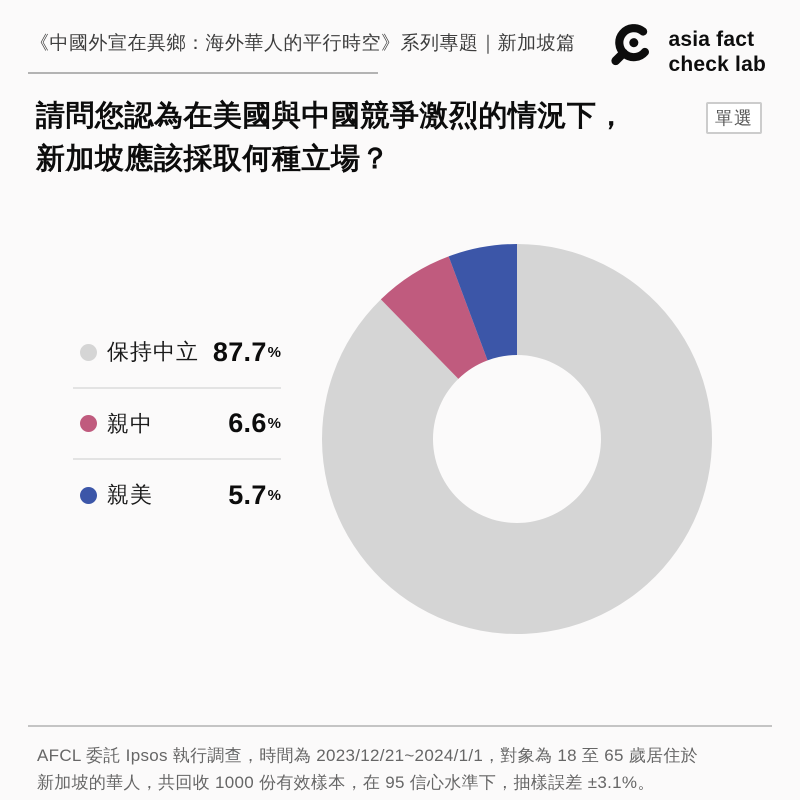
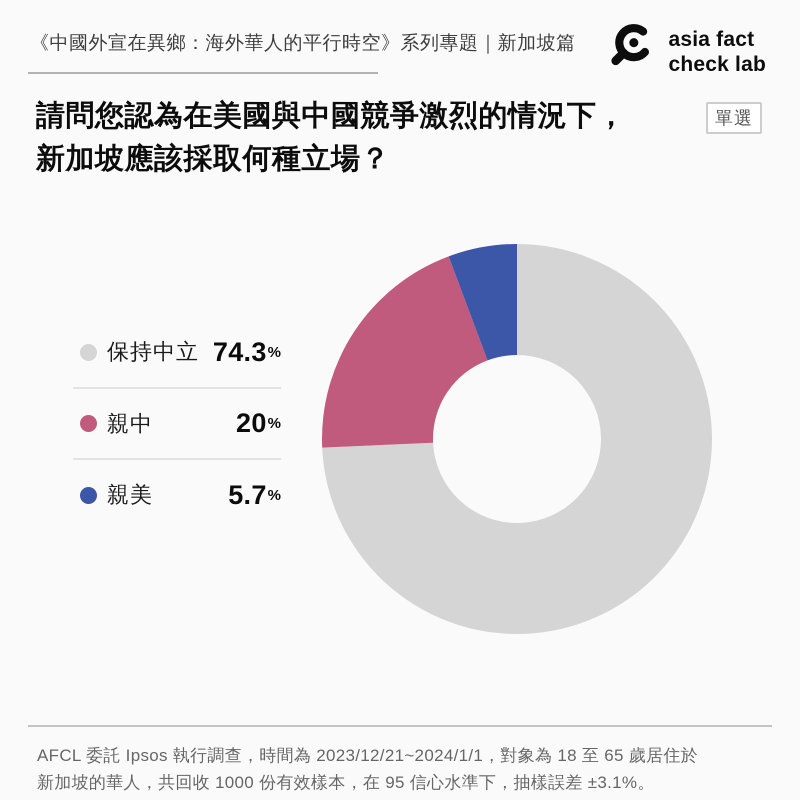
保持中立: 87.7 -> 74.3
親中: 6.6 -> 20
